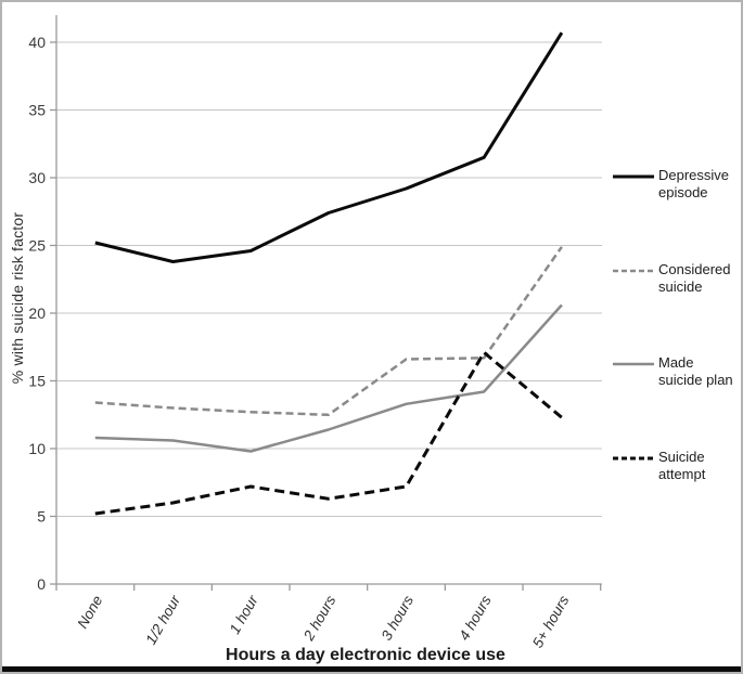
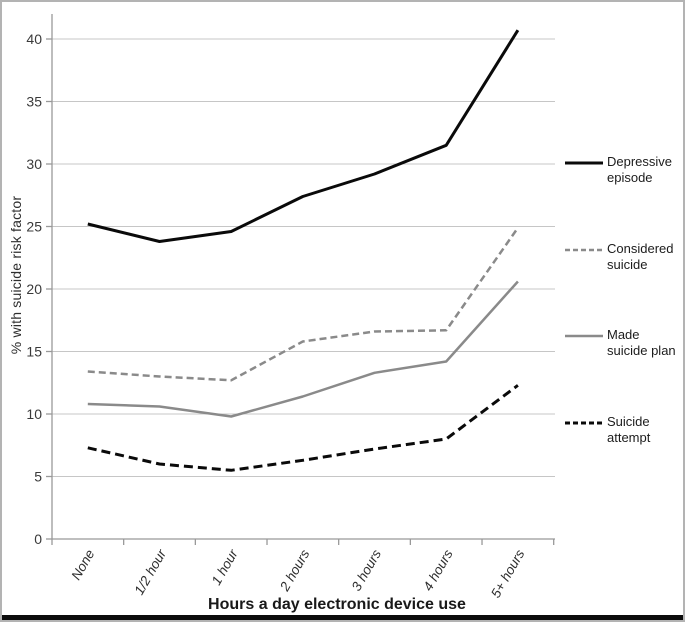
Suicide attempt/None: 5.2 -> 7.3
Suicide attempt/1 hour: 7.2 -> 5.5
Considered suicide/2 hours: 12.5 -> 15.8
Suicide attempt/4 hours: 17.1 -> 8.0
